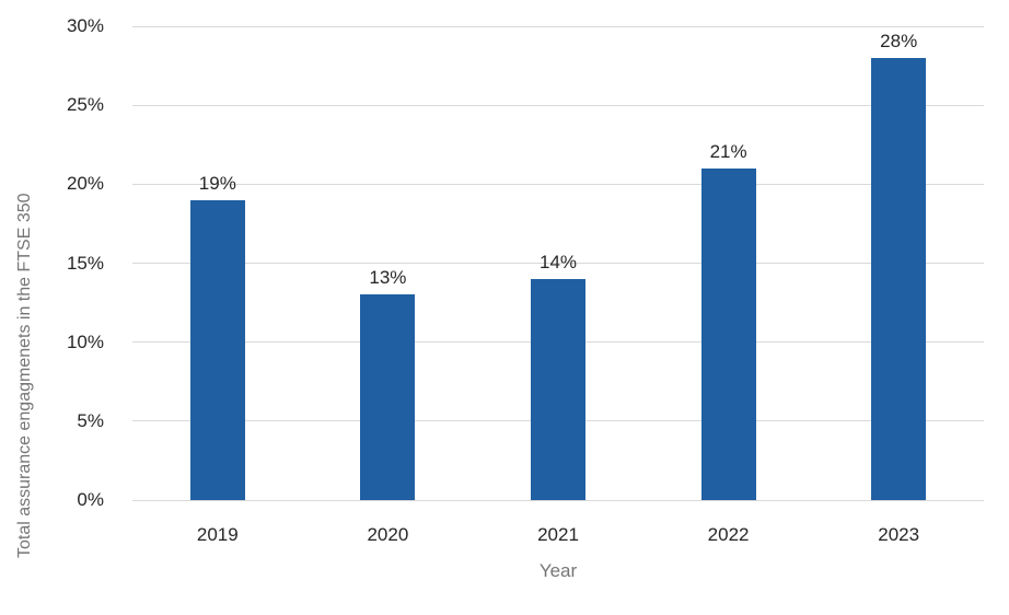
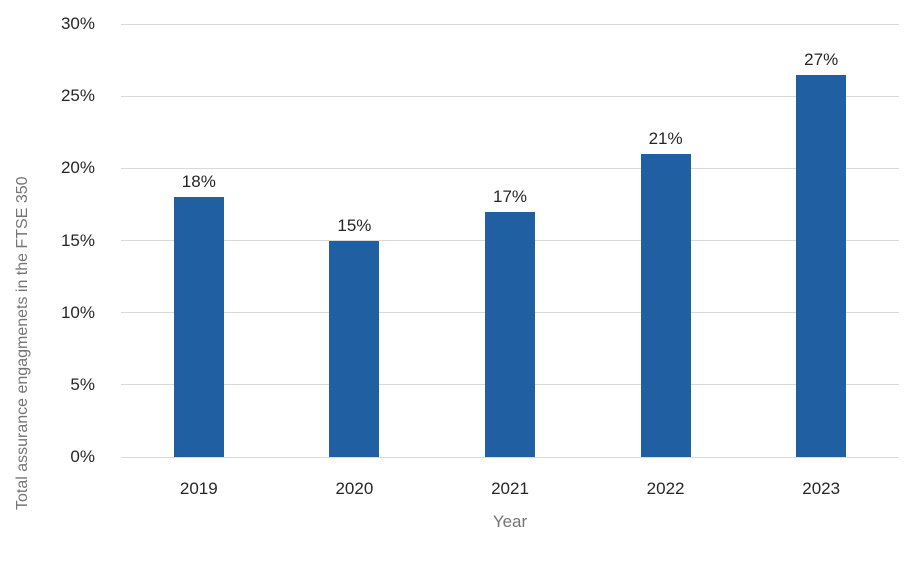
2019: 19% -> 18%
2020: 13% -> 15%
2021: 14% -> 17%
2023: 28% -> 27%
